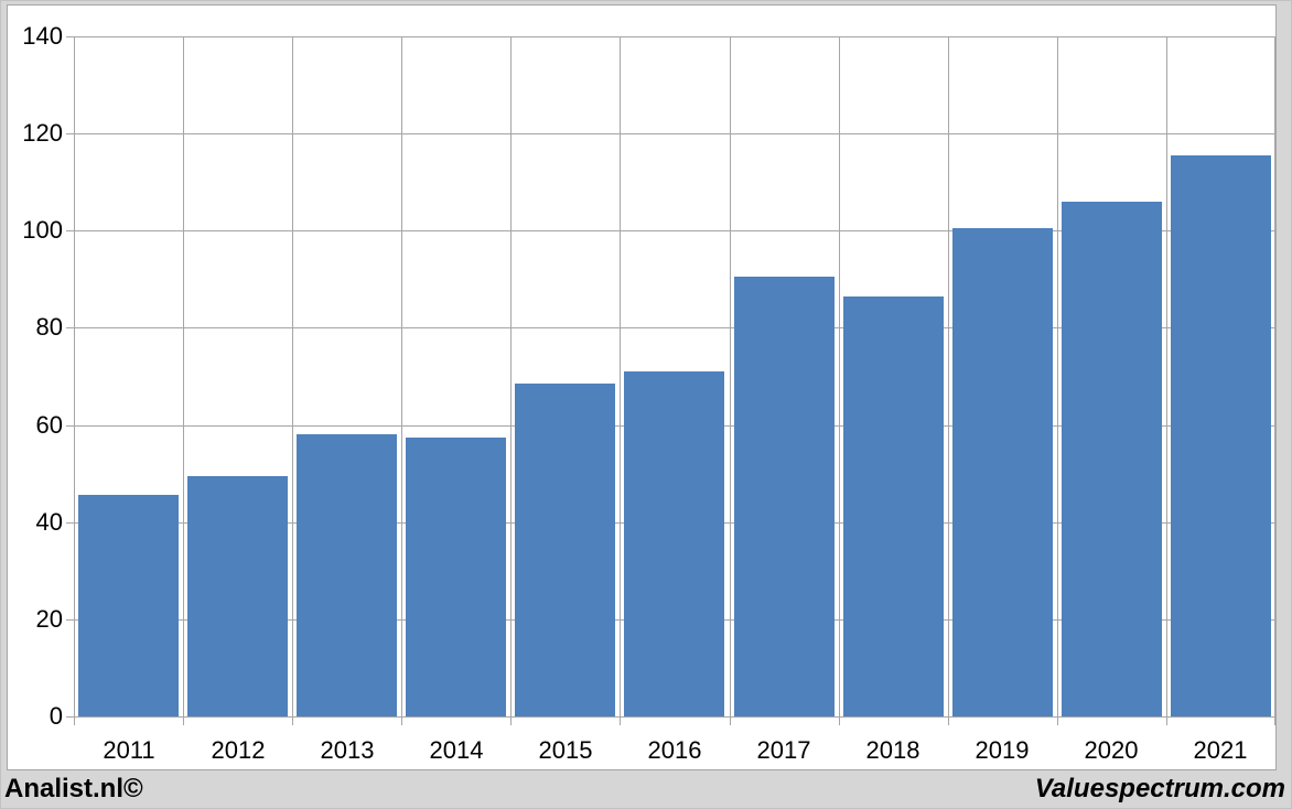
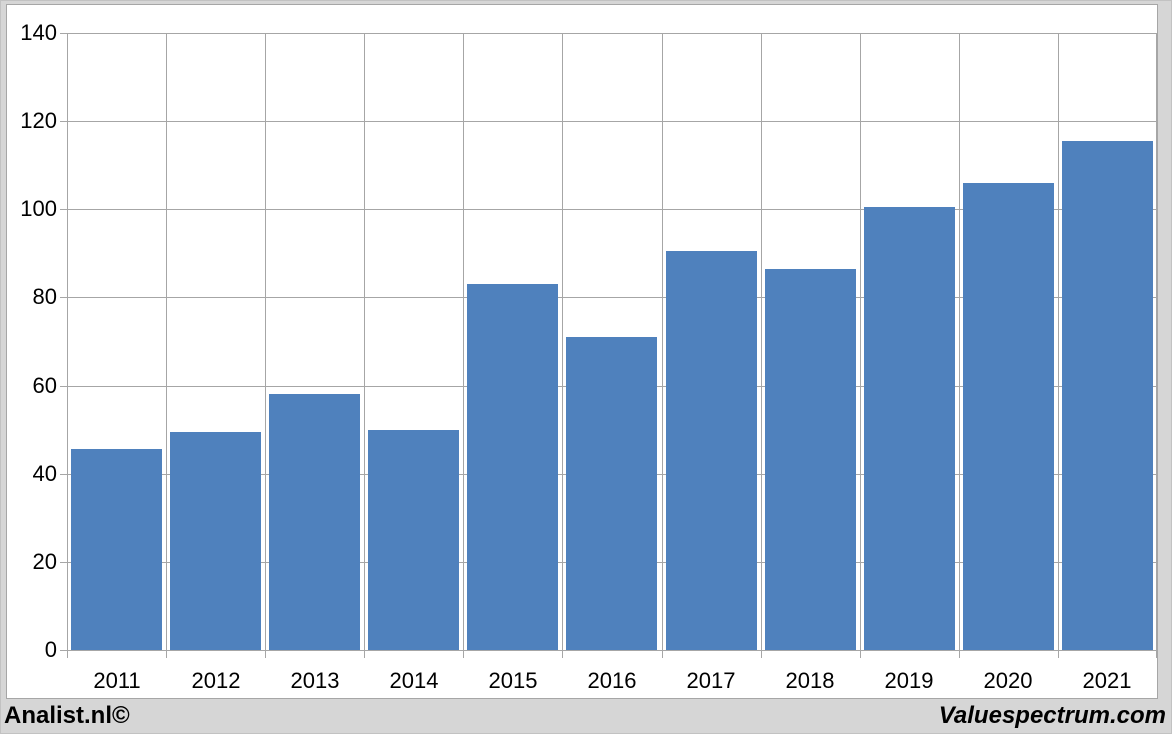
2014: 58 -> 50
2015: 68 -> 83
